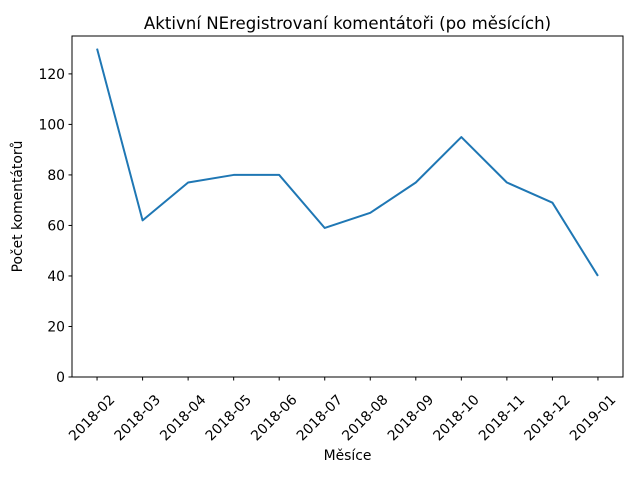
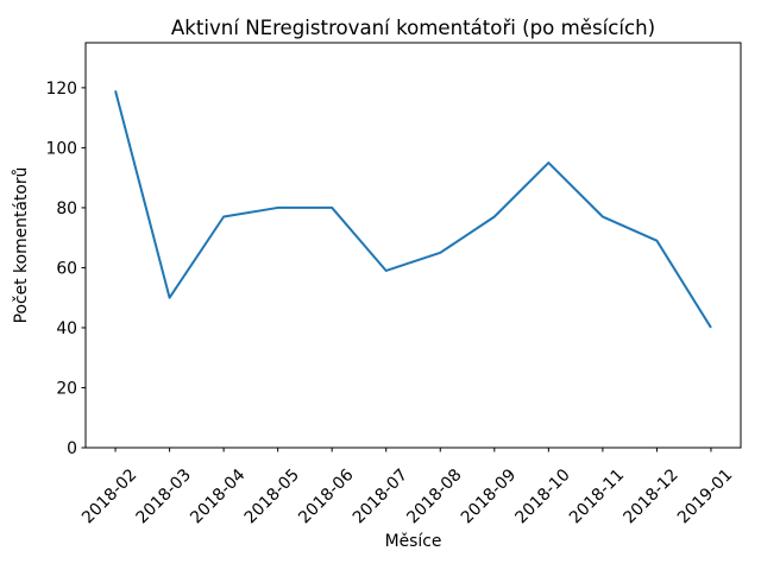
2018-02: 130 -> 119
2018-03: 62 -> 50
